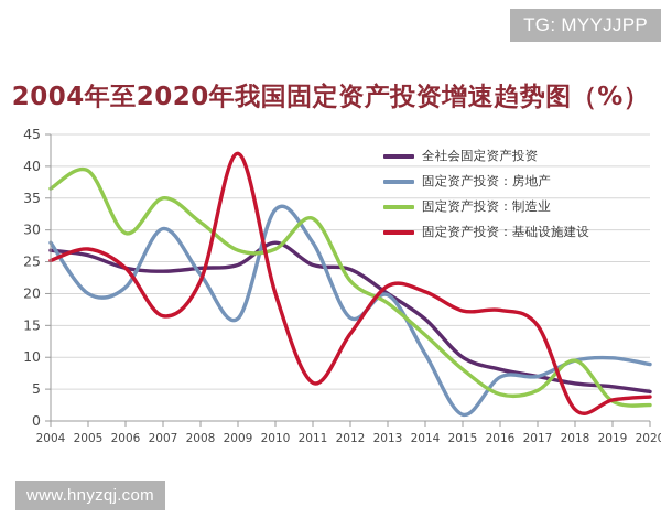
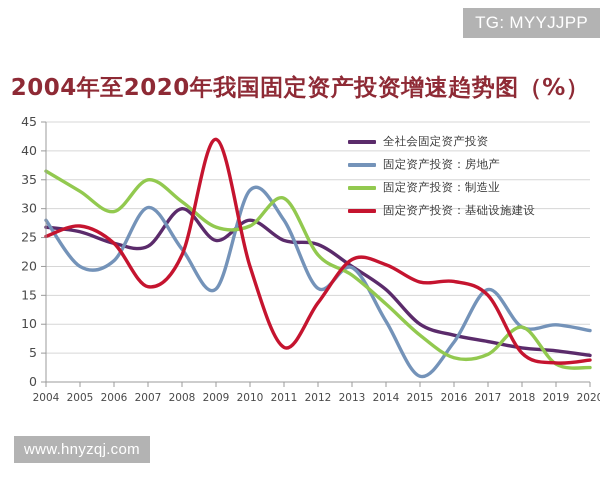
固定资产投资：制造业/2005: 39 -> 33
全社会固定资产投资/2008: 24 -> 30
固定资产投资：房地产/2017: 7 -> 16
固定资产投资：基础设施建设/2018: 2 -> 5
